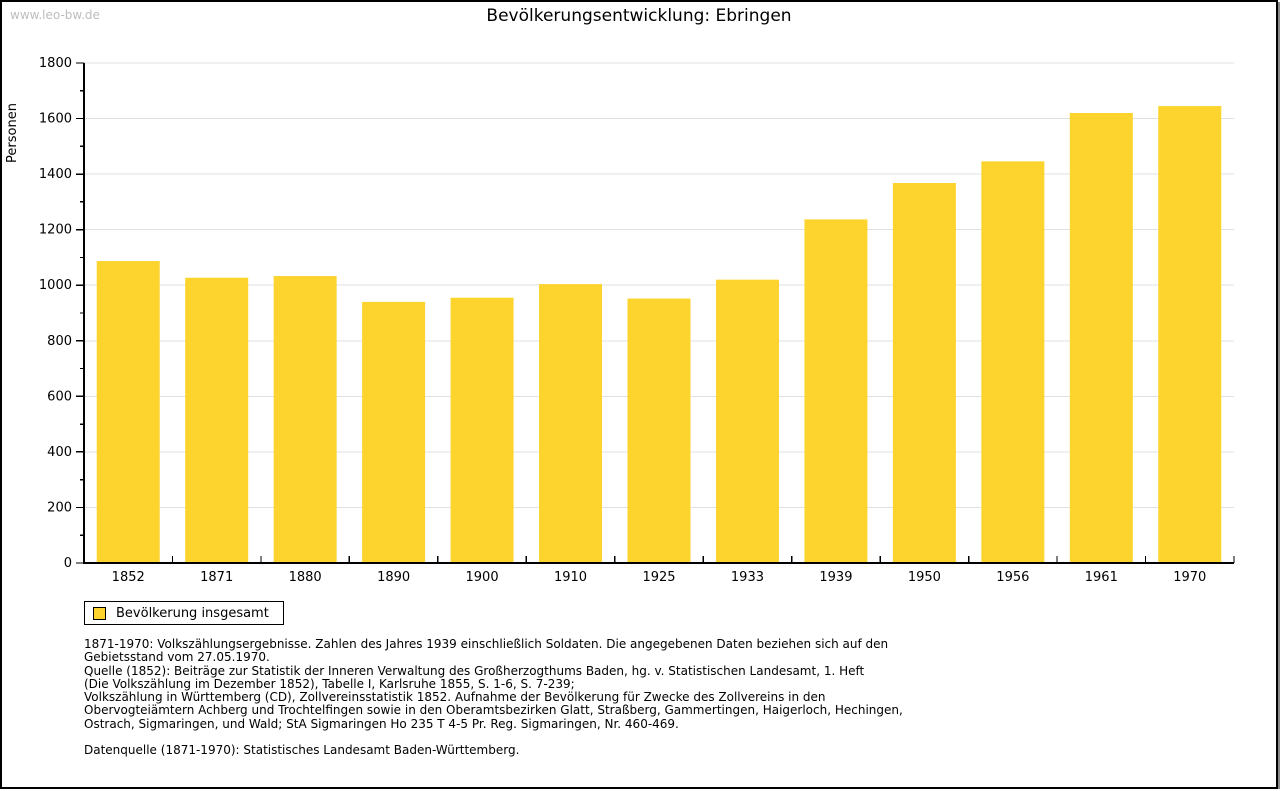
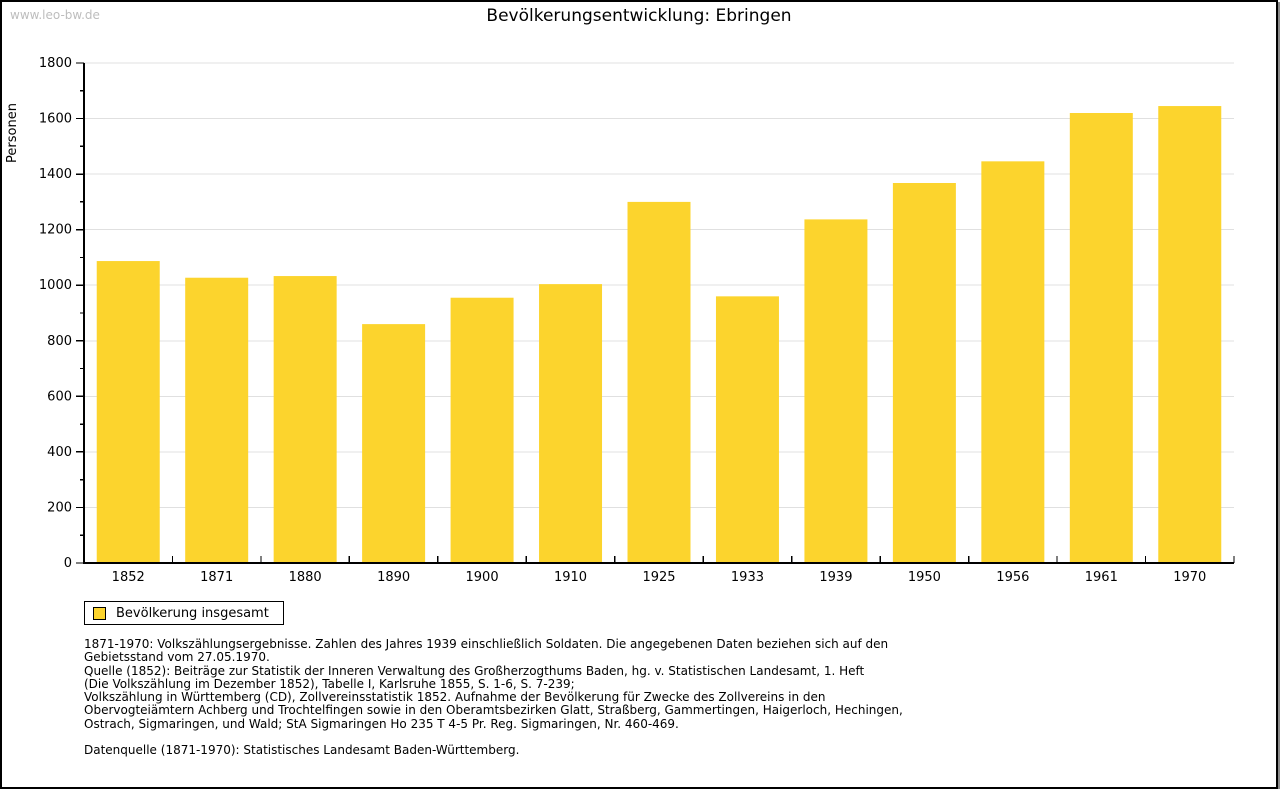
1890: 940 -> 860
1925: 950 -> 1300
1933: 1020 -> 960
